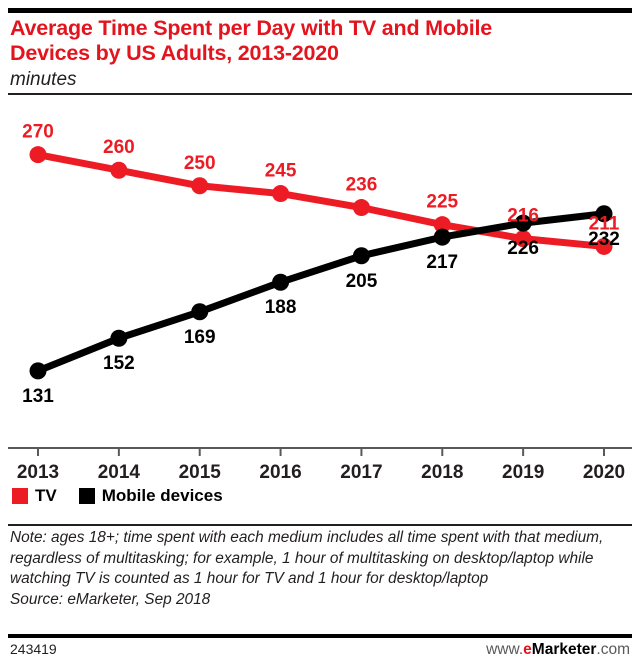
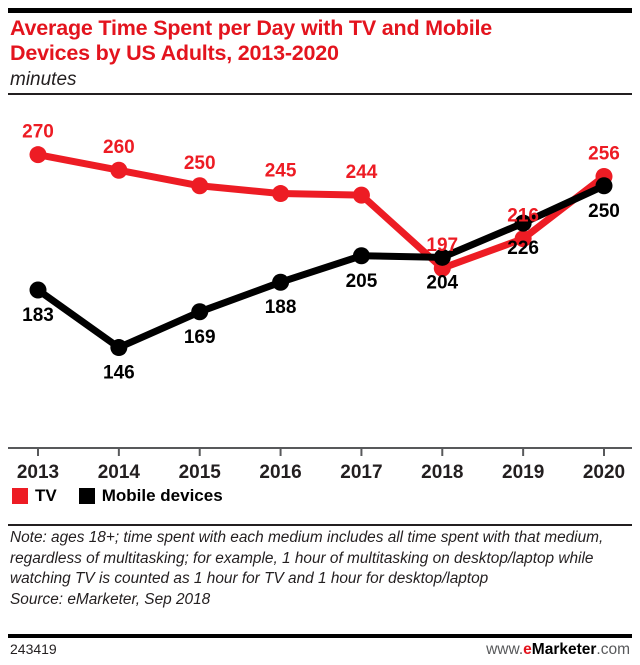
Mobile devices/2013: 131 -> 183
Mobile devices/2014: 152 -> 146
TV/2017: 236 -> 244
TV/2018: 225 -> 197
Mobile devices/2018: 217 -> 204
TV/2020: 211 -> 256
Mobile devices/2020: 232 -> 250
